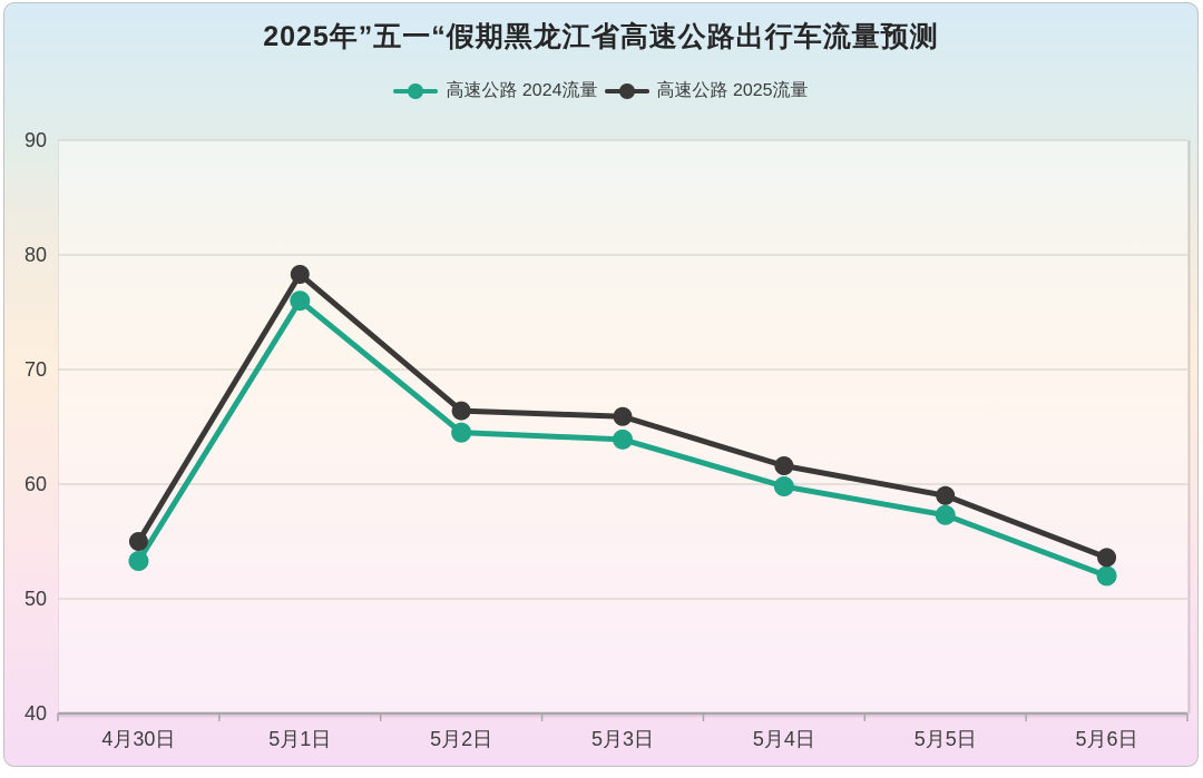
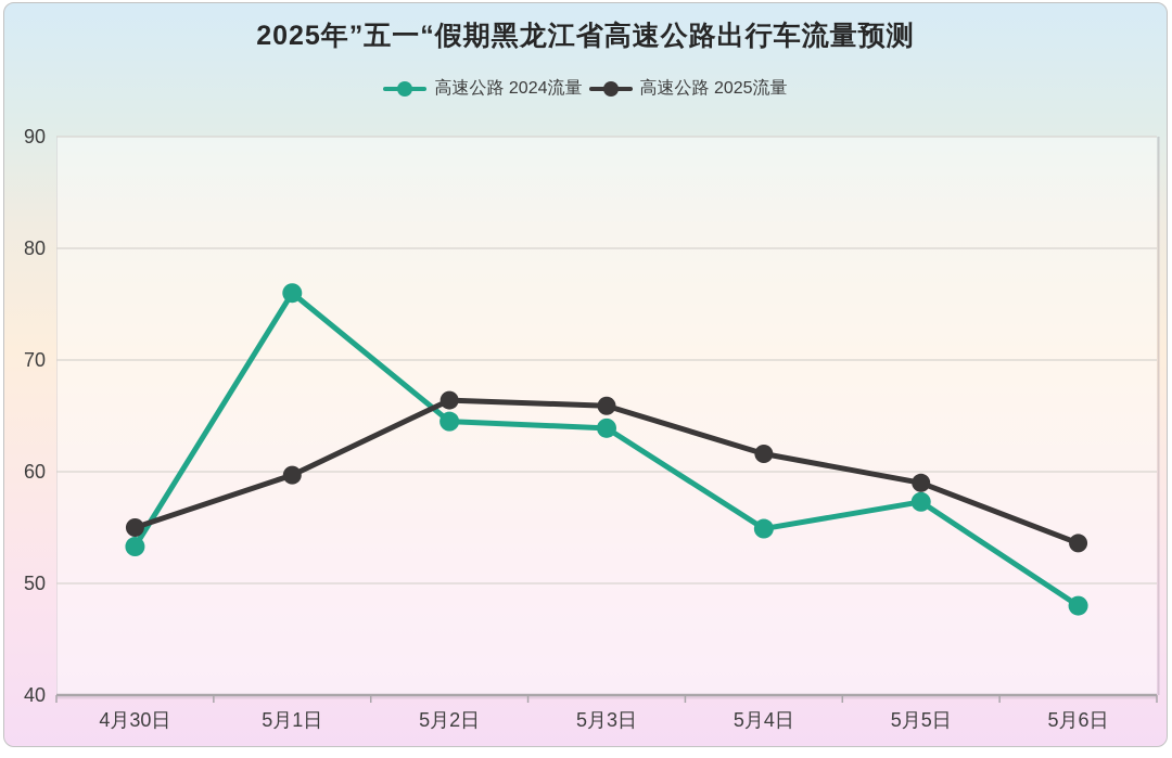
高速公路 2025流量/5月1日: 78.3 -> 59.7
高速公路 2024流量/5月4日: 59.8 -> 54.9
高速公路 2024流量/5月6日: 52.0 -> 48.0
